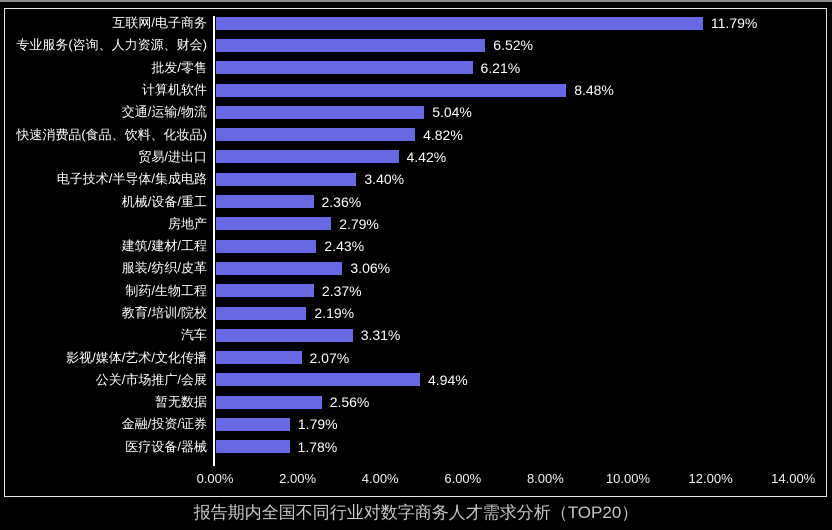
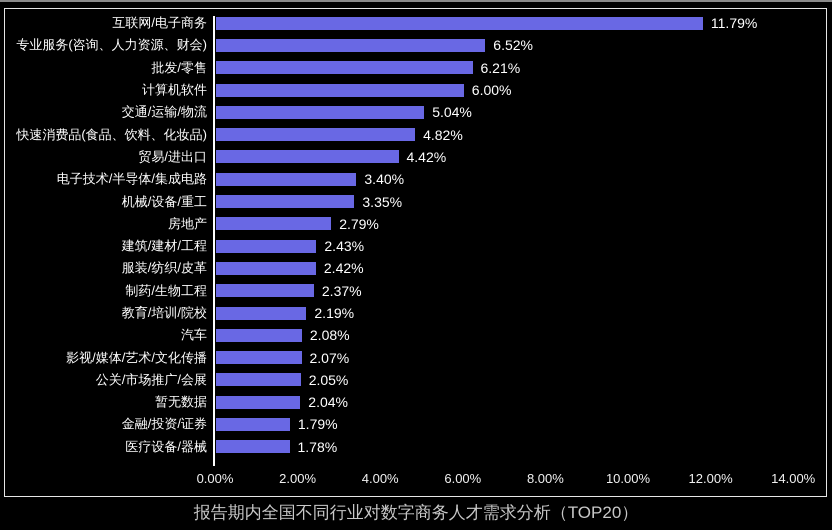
计算机软件: 8.48% -> 6.00%
机械/设备/重工: 2.36% -> 3.35%
服装/纺织/皮革: 3.06% -> 2.42%
汽车: 3.31% -> 2.08%
公关/市场推广/会展: 4.94% -> 2.05%
暂无数据: 2.56% -> 2.04%
